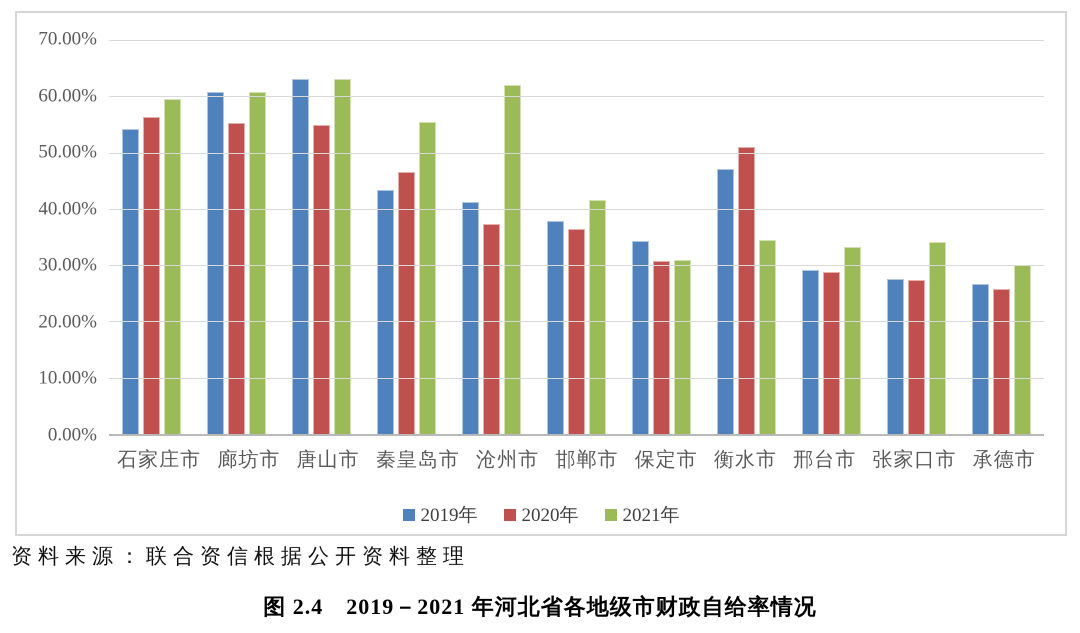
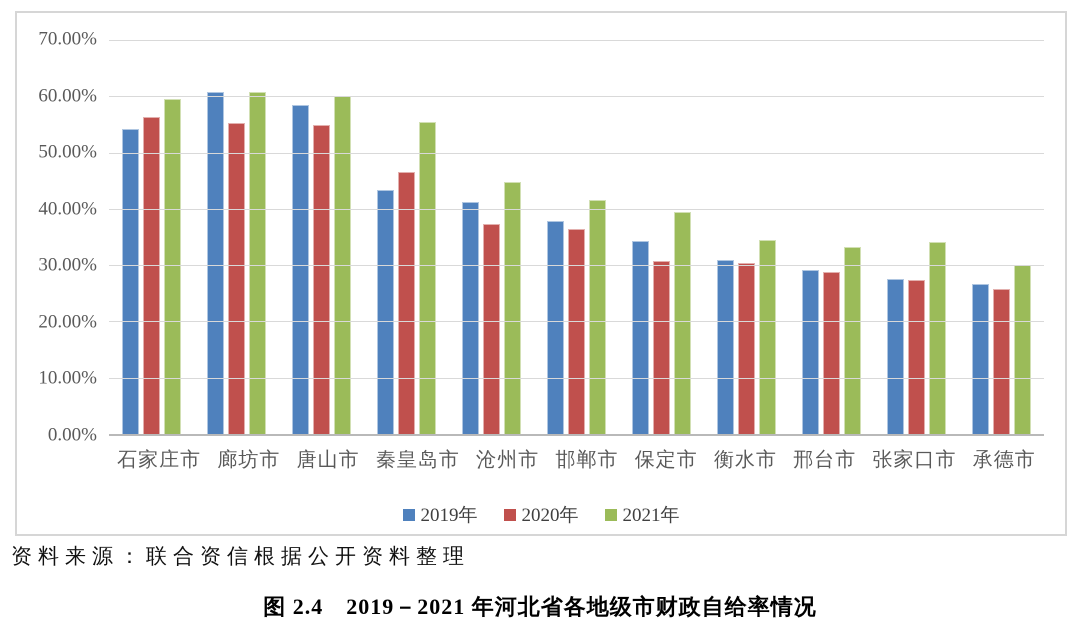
2019年/唐山市: 63% -> 58%
2021年/唐山市: 63% -> 60%
2021年/沧州市: 62% -> 45%
2021年/保定市: 31% -> 39%
2019年/衡水市: 47% -> 31%
2020年/衡水市: 51% -> 30%
